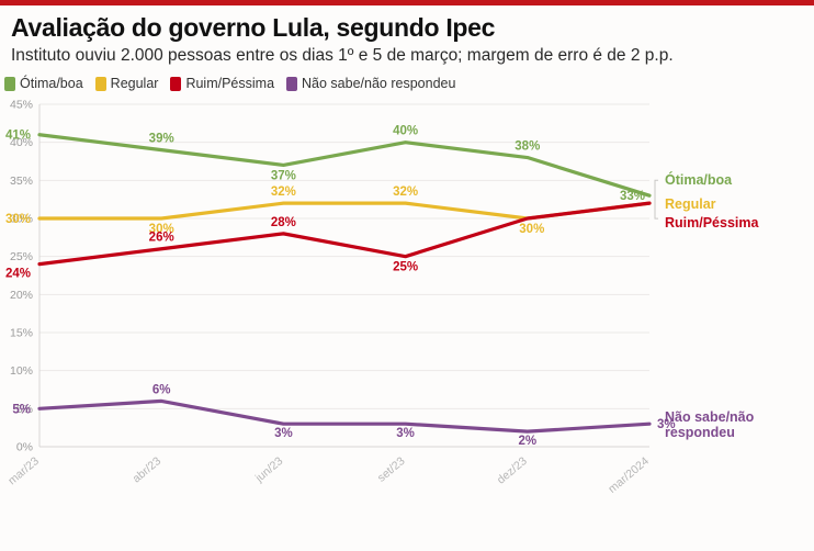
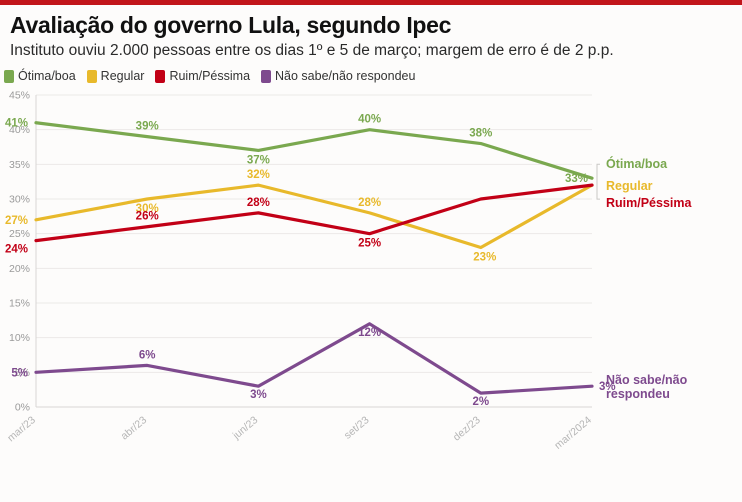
Regular/mar/23: 30% -> 27%
Regular/set/23: 32% -> 28%
Não sabe/não respondeu/set/23: 3% -> 12%
Regular/dez/23: 30% -> 23%
